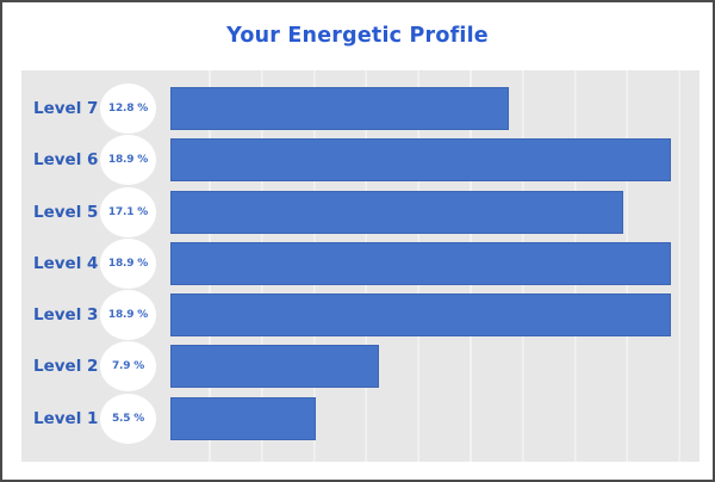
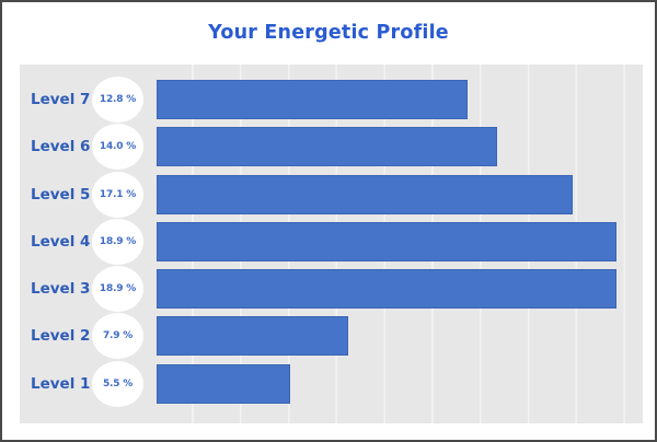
Level 6: 18.9 -> 14.0
